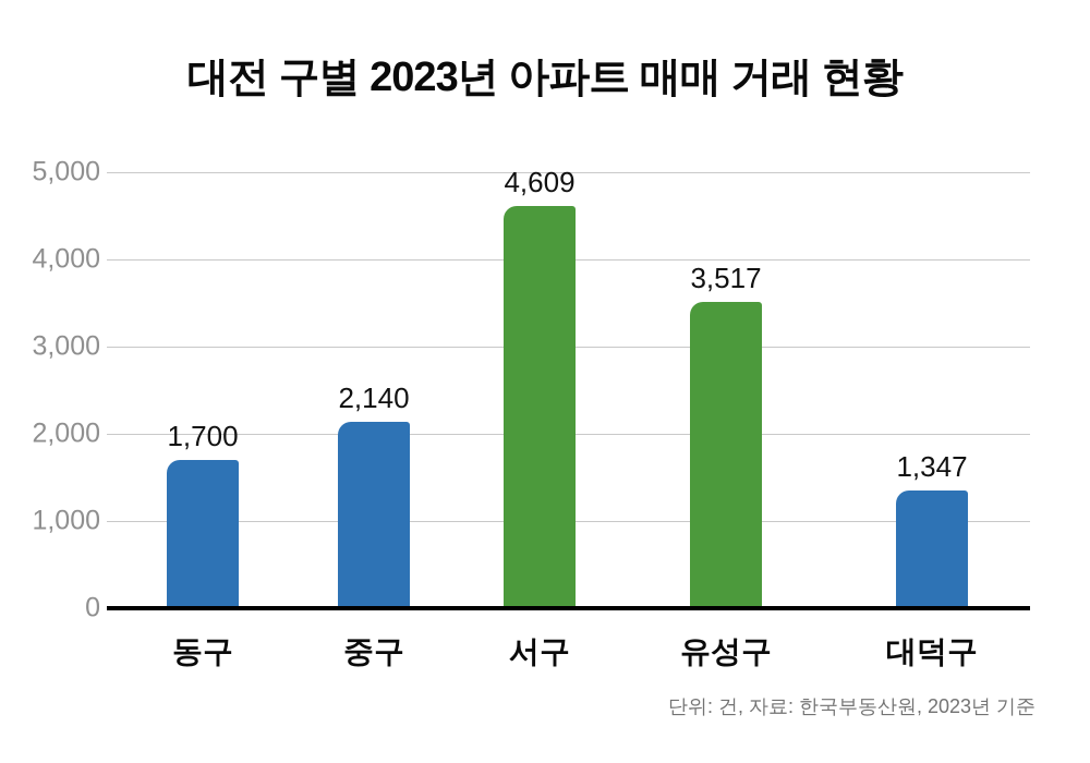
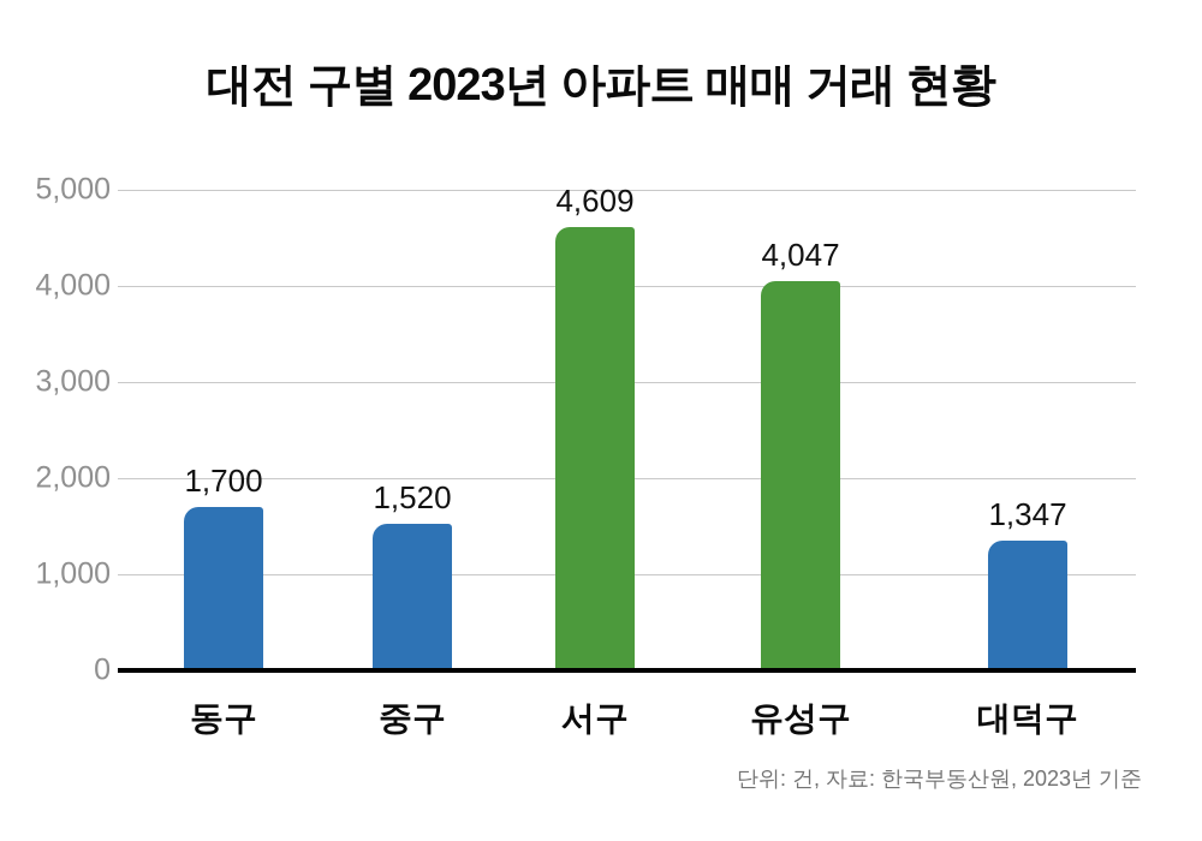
중구: 2,140 -> 1,520
유성구: 3,517 -> 4,047
